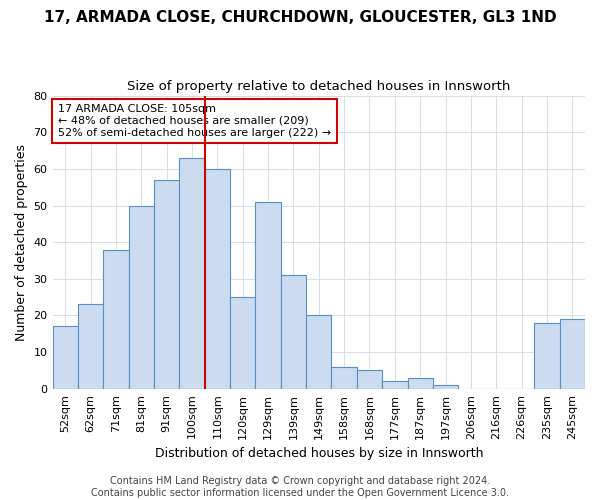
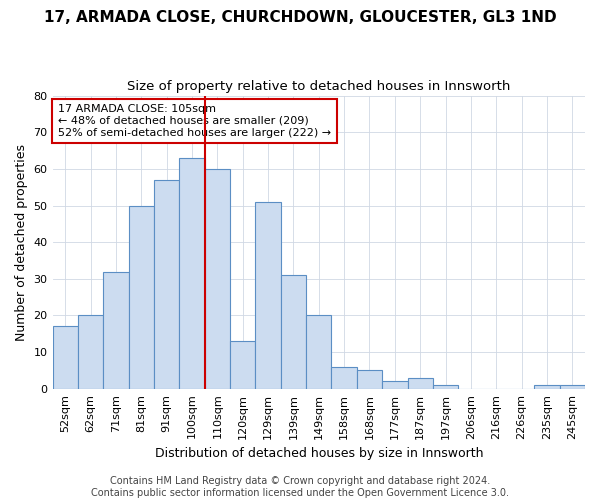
62sqm: 23 -> 20
71sqm: 38 -> 32
120sqm: 25 -> 13
235sqm: 18 -> 1
245sqm: 19 -> 1
